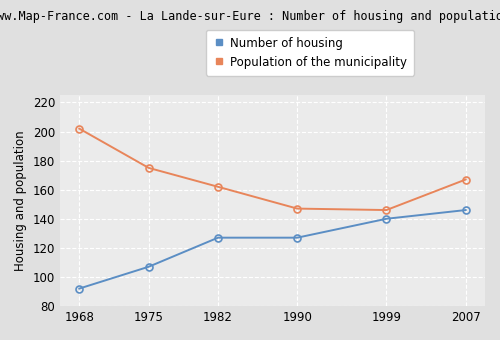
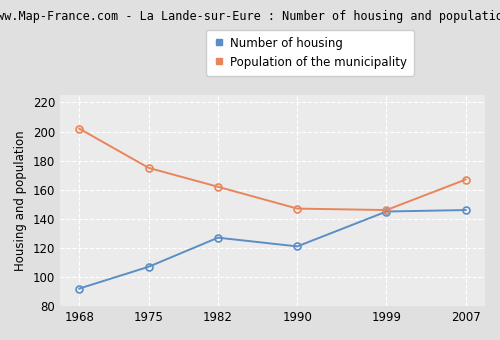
Number of housing/1990: 127 -> 121
Number of housing/1999: 140 -> 145
